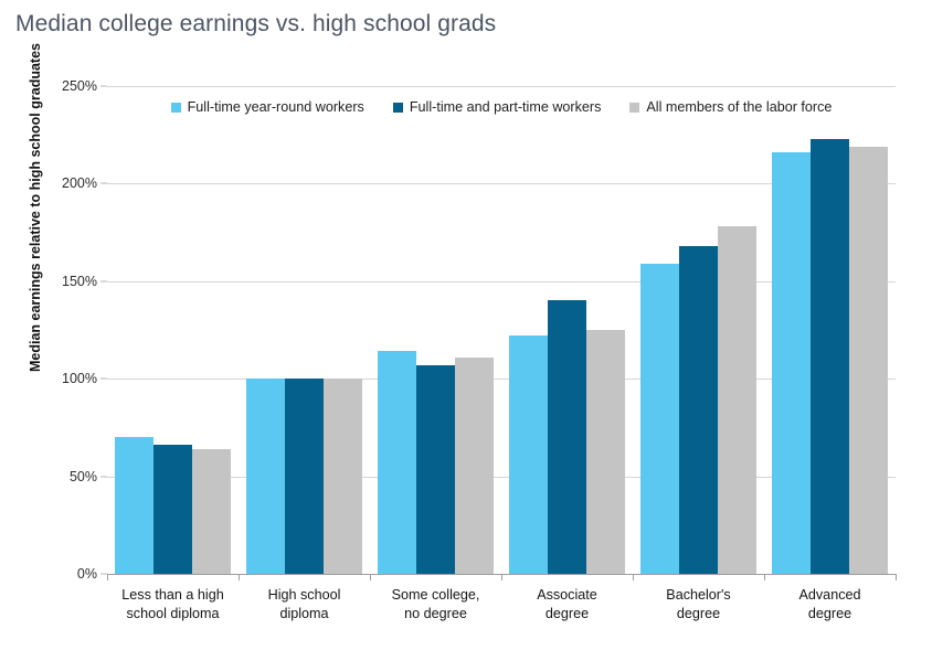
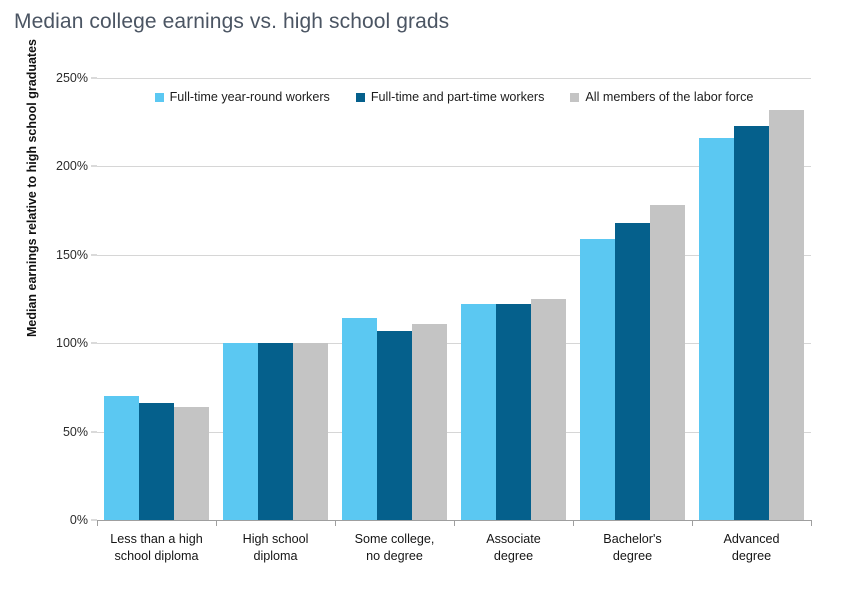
Full-time and part-time workers/Associate degree: 140% -> 122%
All members of the labor force/Advanced degree: 219% -> 232%
